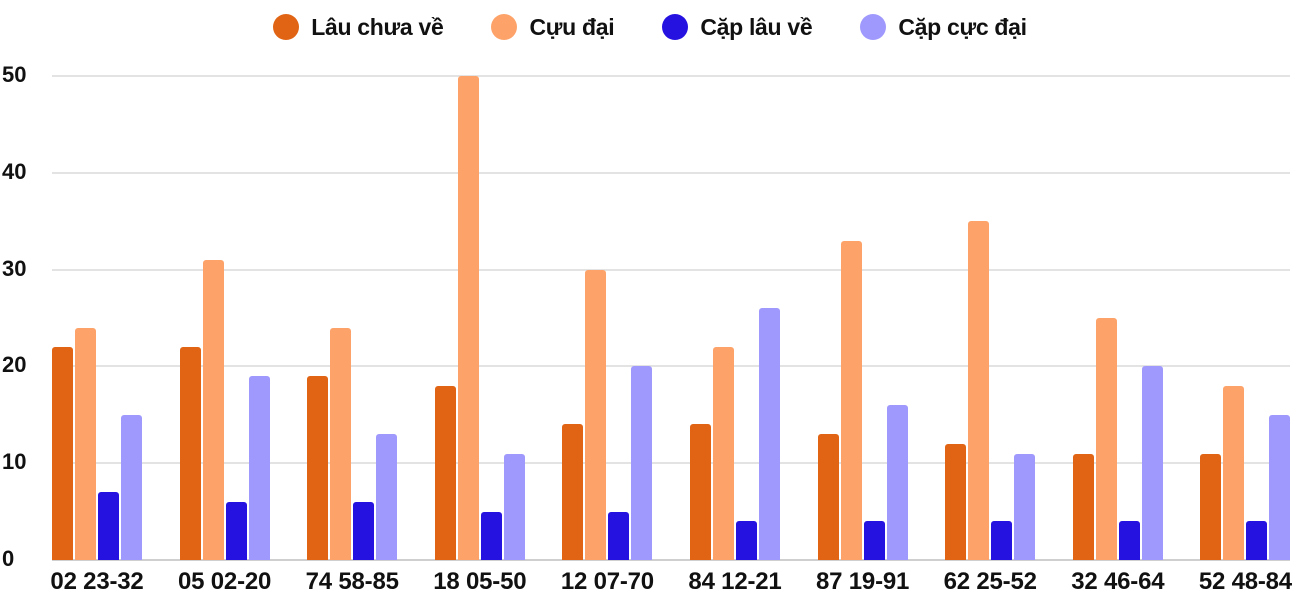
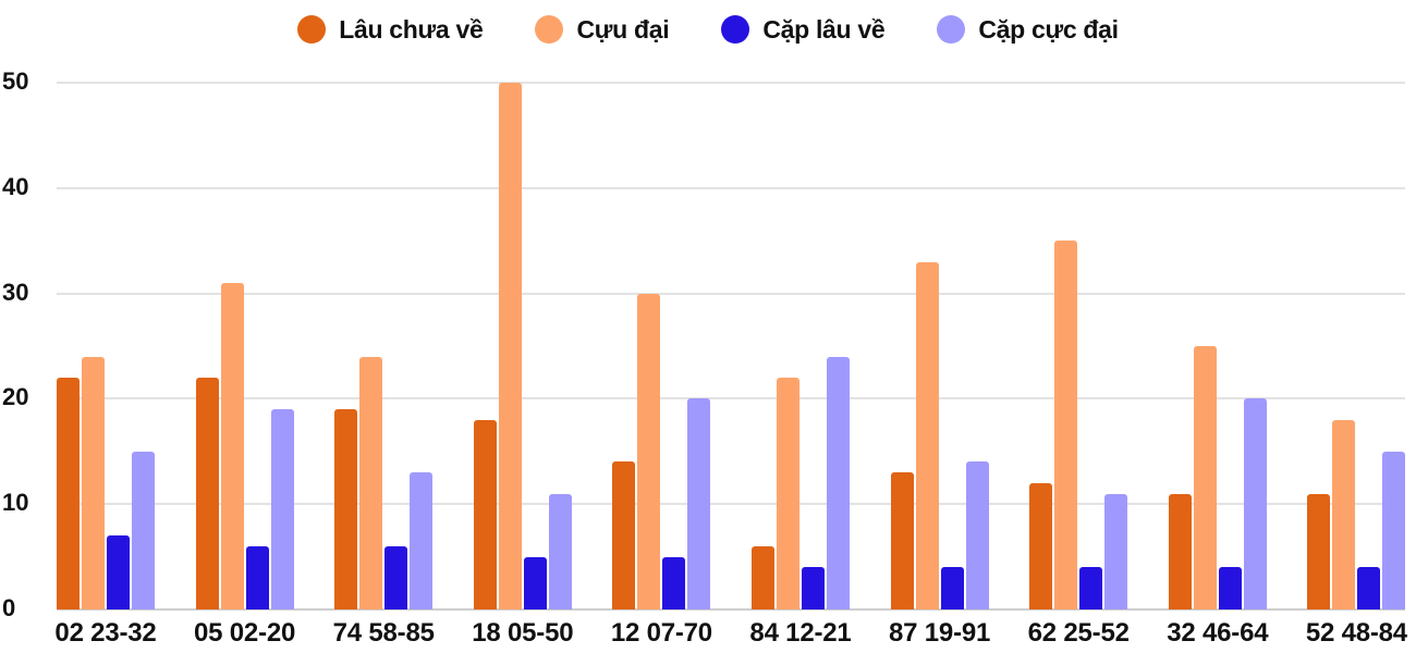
Lâu chưa về/84 12-21: 14 -> 6
Cặp cực đại/84 12-21: 26 -> 24
Cặp cực đại/87 19-91: 16 -> 14
